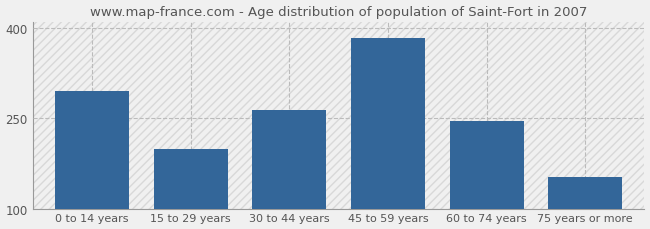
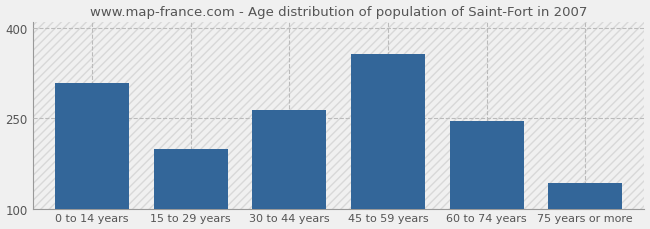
0 to 14 years: 295 -> 308
45 to 59 years: 383 -> 356
75 years or more: 152 -> 142
